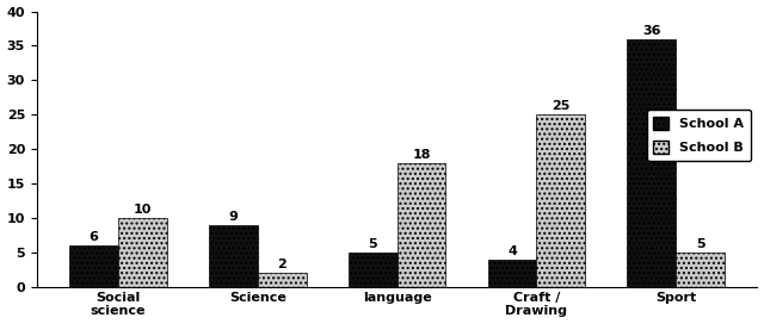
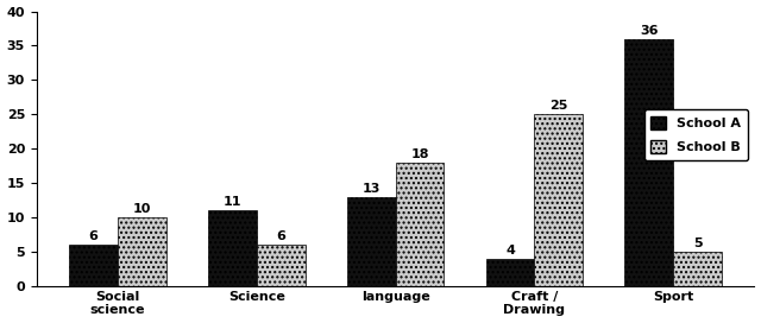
School A/Science: 9 -> 11
School B/Science: 2 -> 6
School A/language: 5 -> 13
